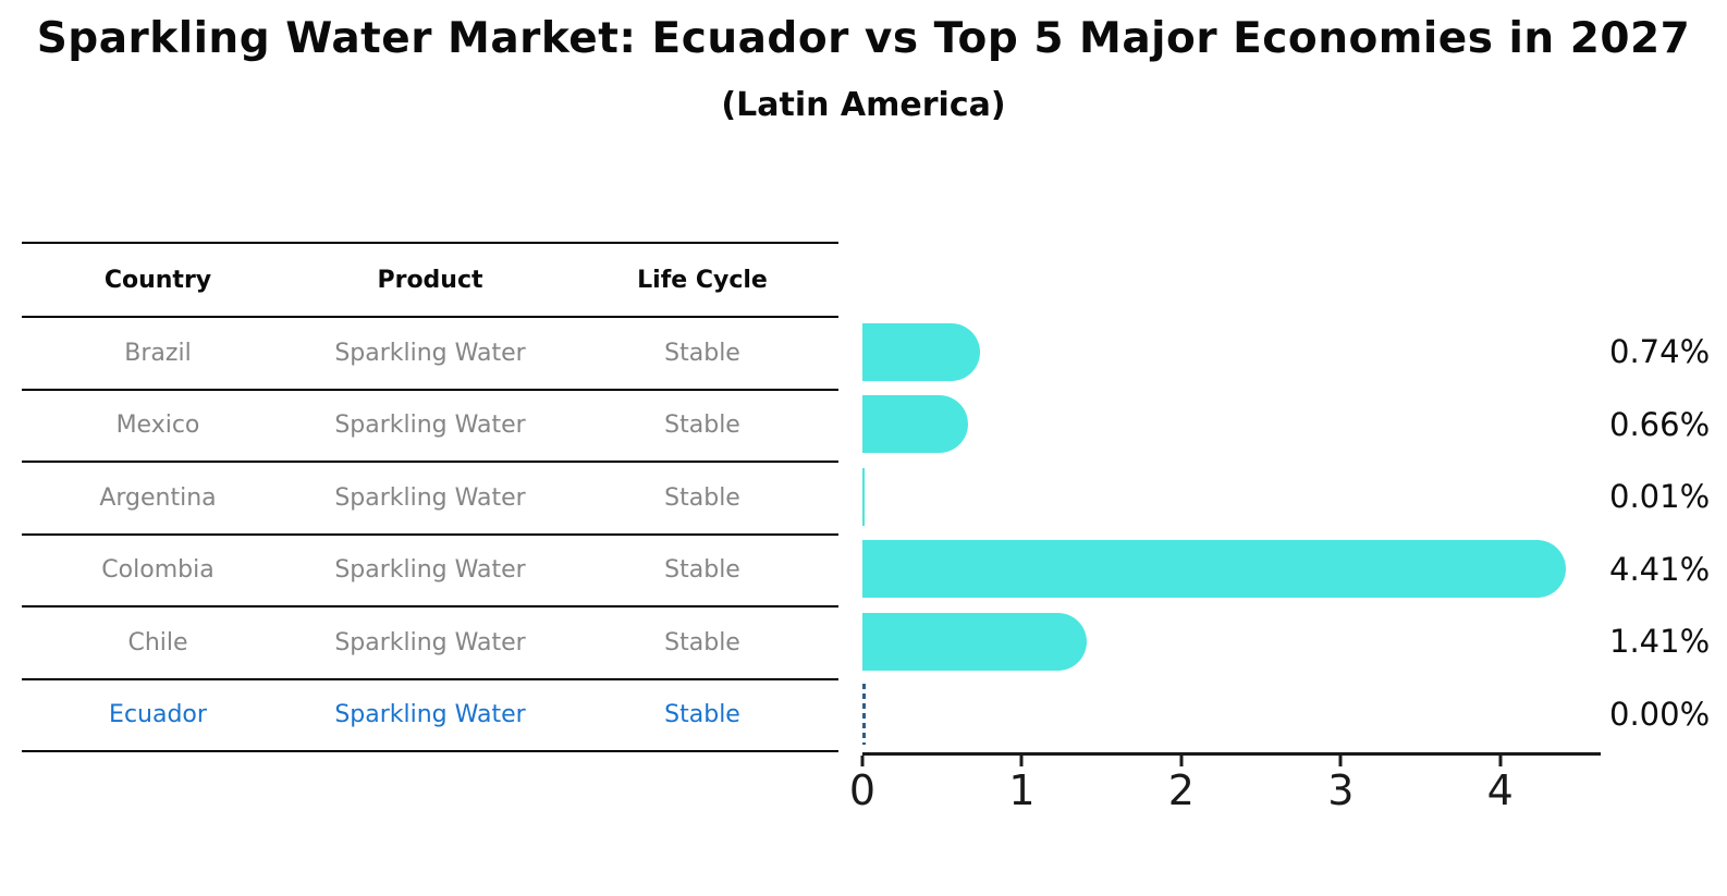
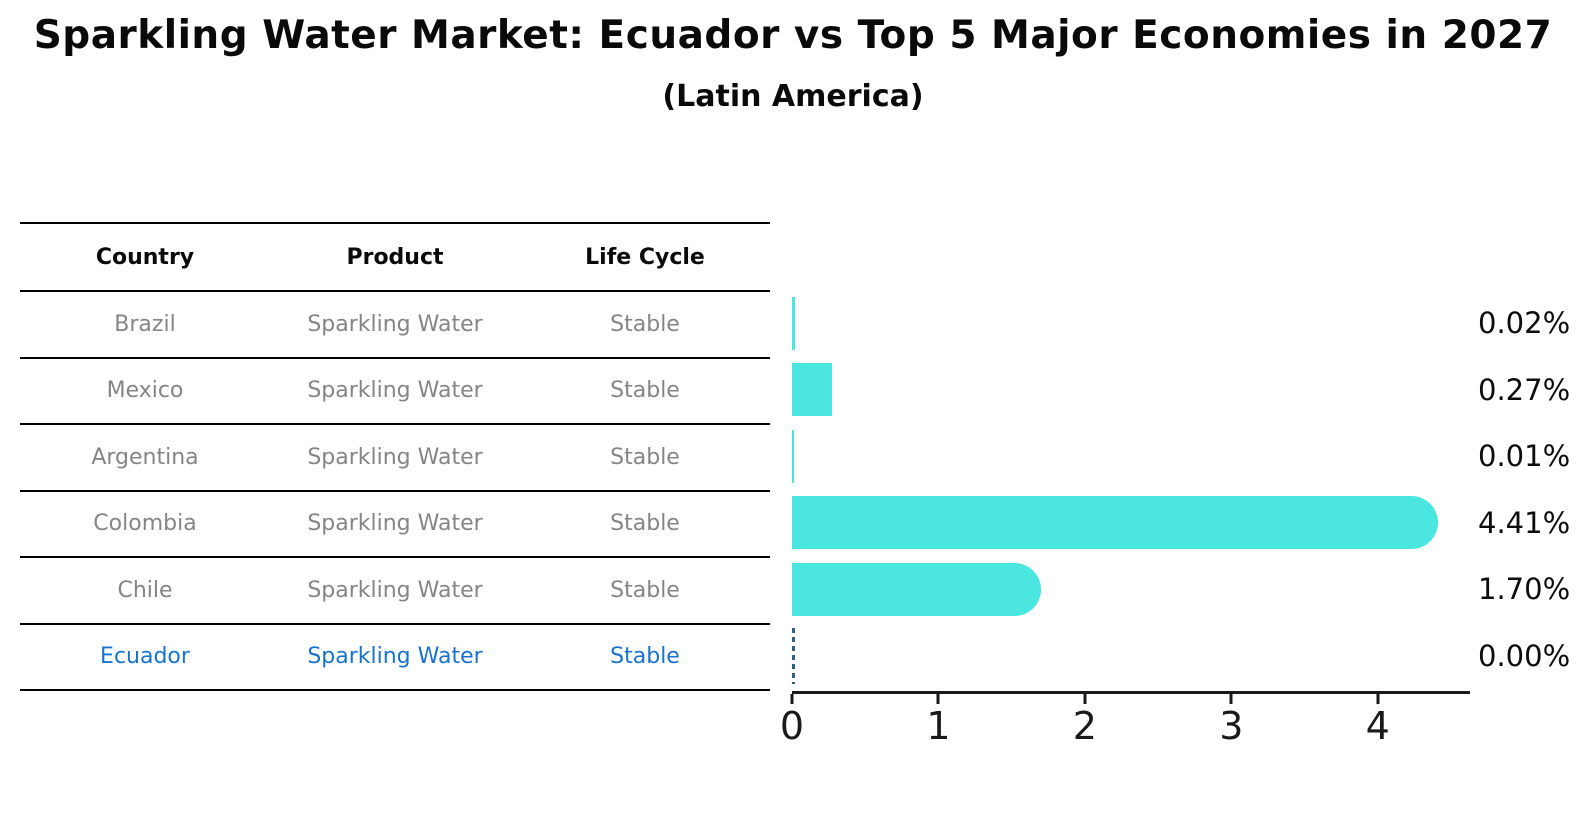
Brazil: 0.74% -> 0.02%
Mexico: 0.66% -> 0.27%
Chile: 1.41% -> 1.70%
